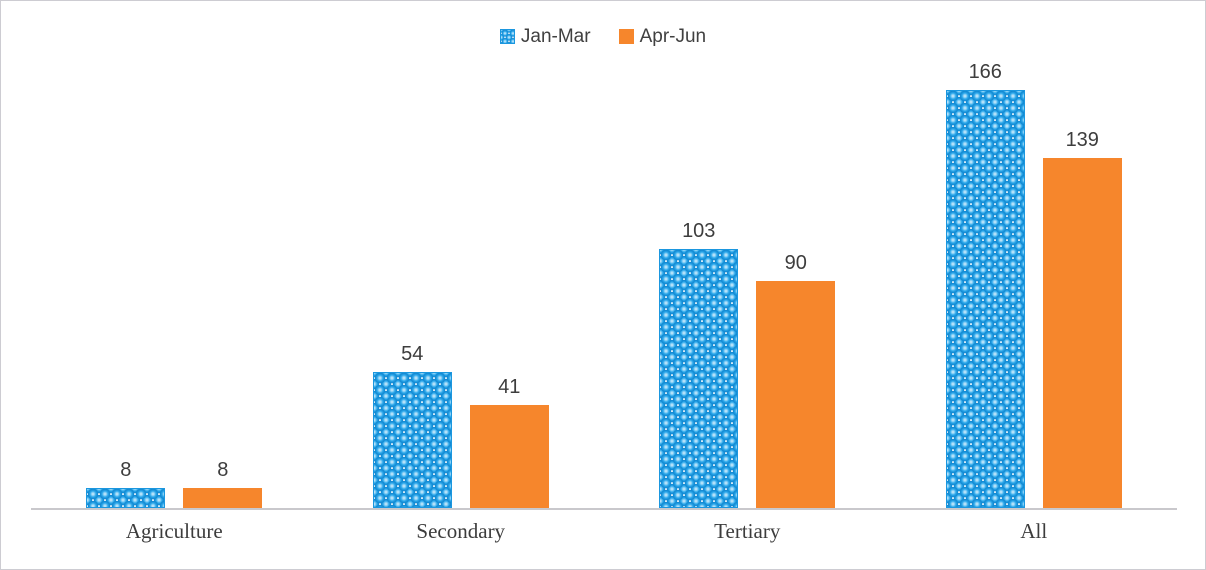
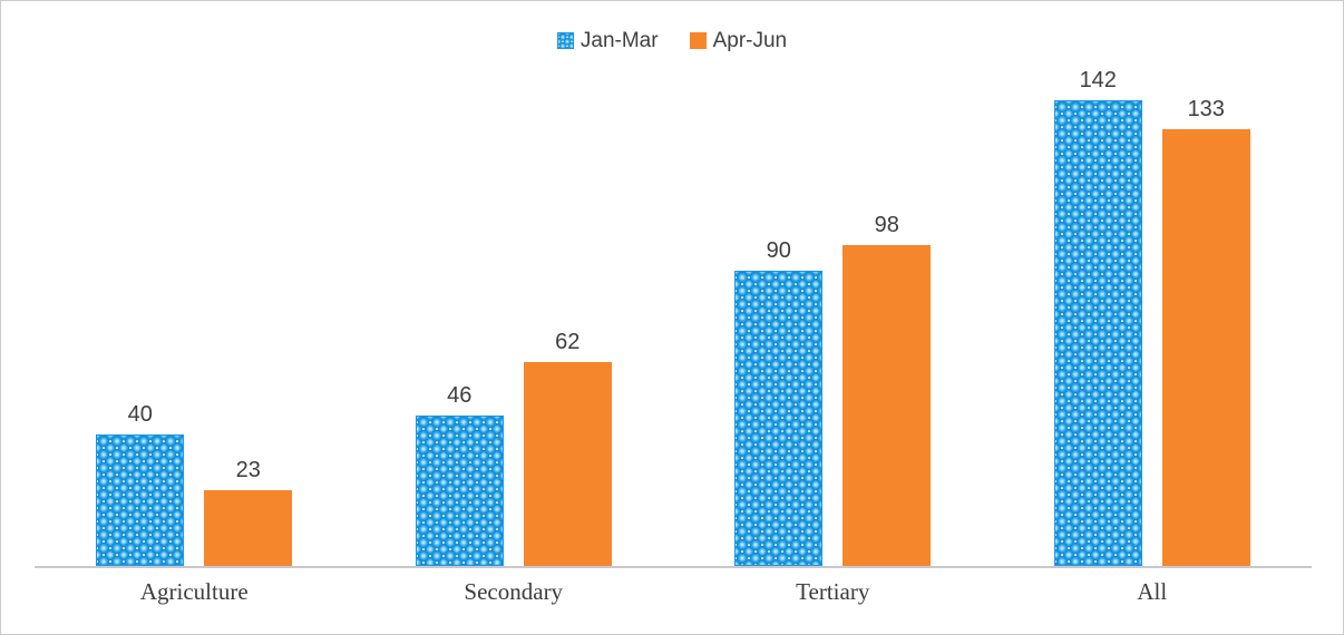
Jan-Mar/Agriculture: 8 -> 40
Apr-Jun/Agriculture: 8 -> 23
Jan-Mar/Secondary: 54 -> 46
Apr-Jun/Secondary: 41 -> 62
Jan-Mar/Tertiary: 103 -> 90
Apr-Jun/Tertiary: 90 -> 98
Jan-Mar/All: 166 -> 142
Apr-Jun/All: 139 -> 133
